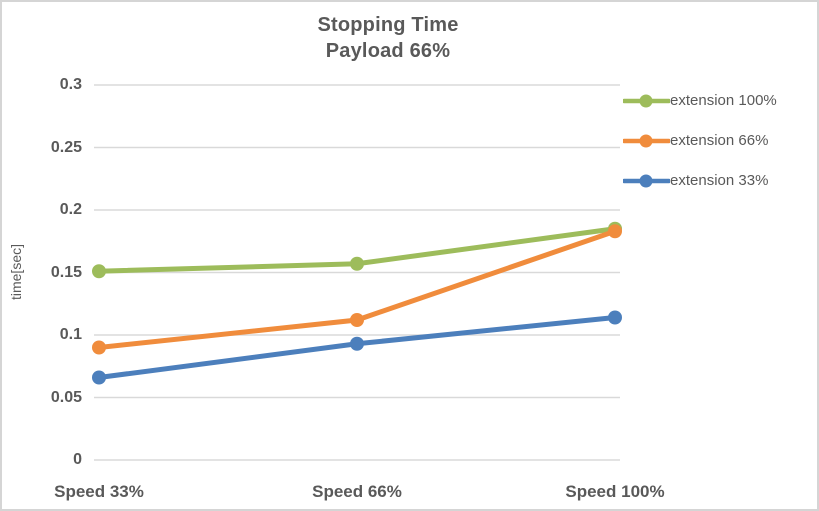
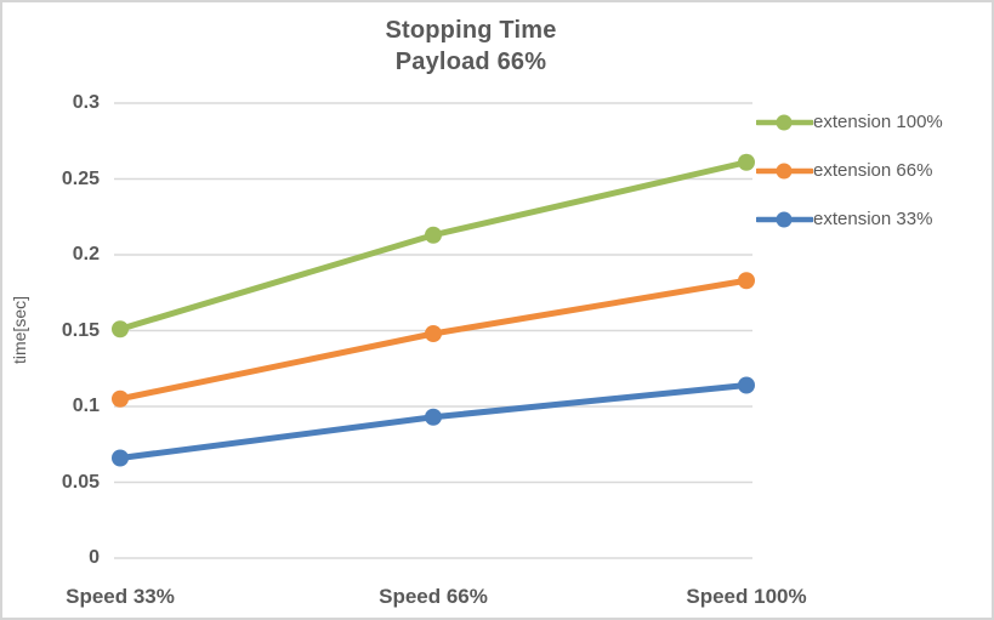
extension 66%/Speed 33%: 0.090 -> 0.105
extension 100%/Speed 66%: 0.157 -> 0.213
extension 66%/Speed 66%: 0.112 -> 0.148
extension 100%/Speed 100%: 0.185 -> 0.261
